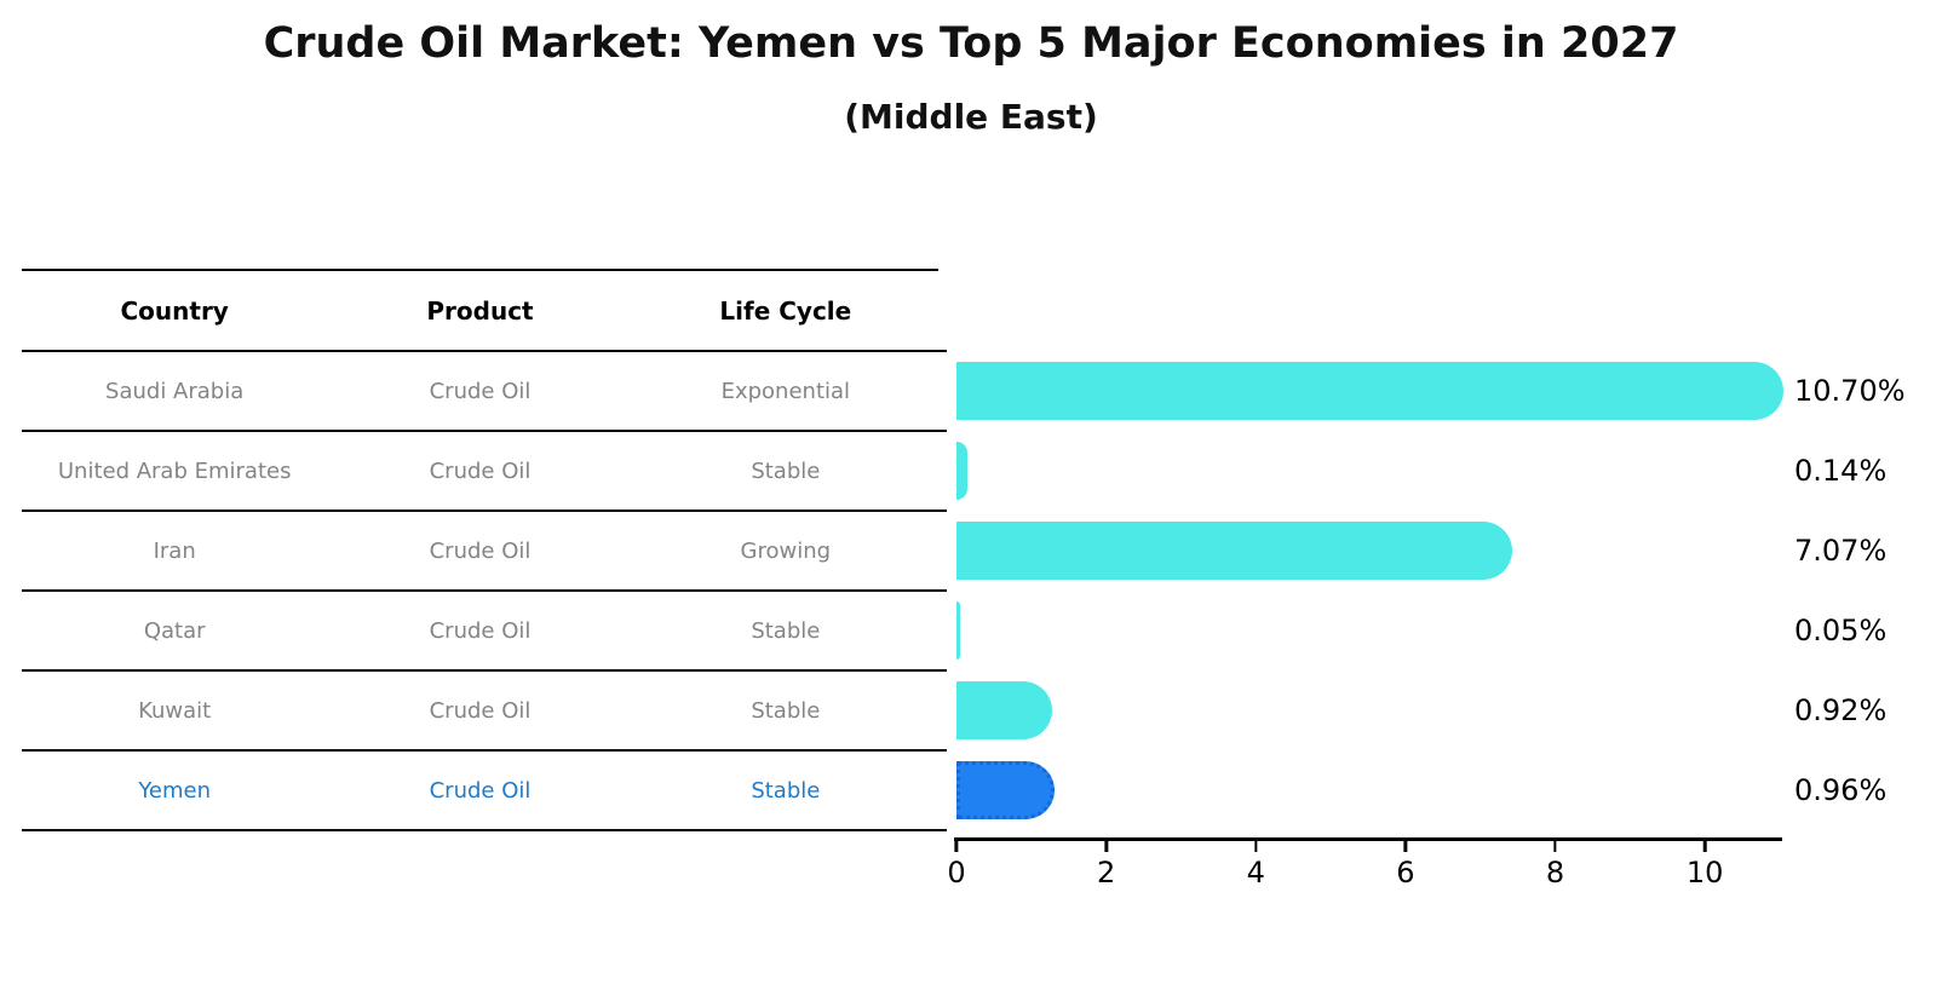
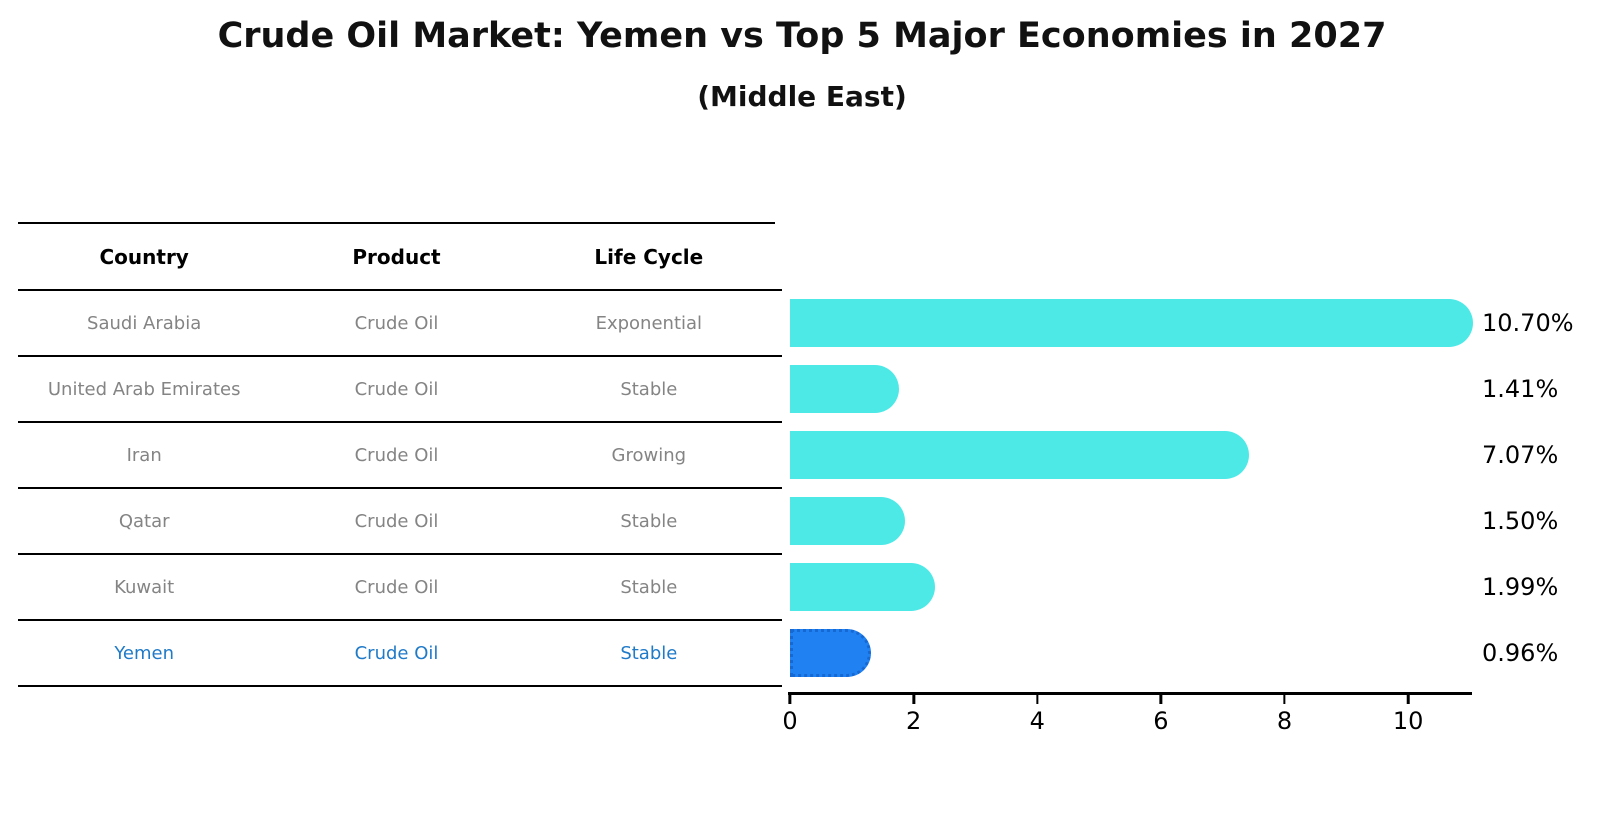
United Arab Emirates: 0.14% -> 1.41%
Qatar: 0.05% -> 1.50%
Kuwait: 0.92% -> 1.99%
